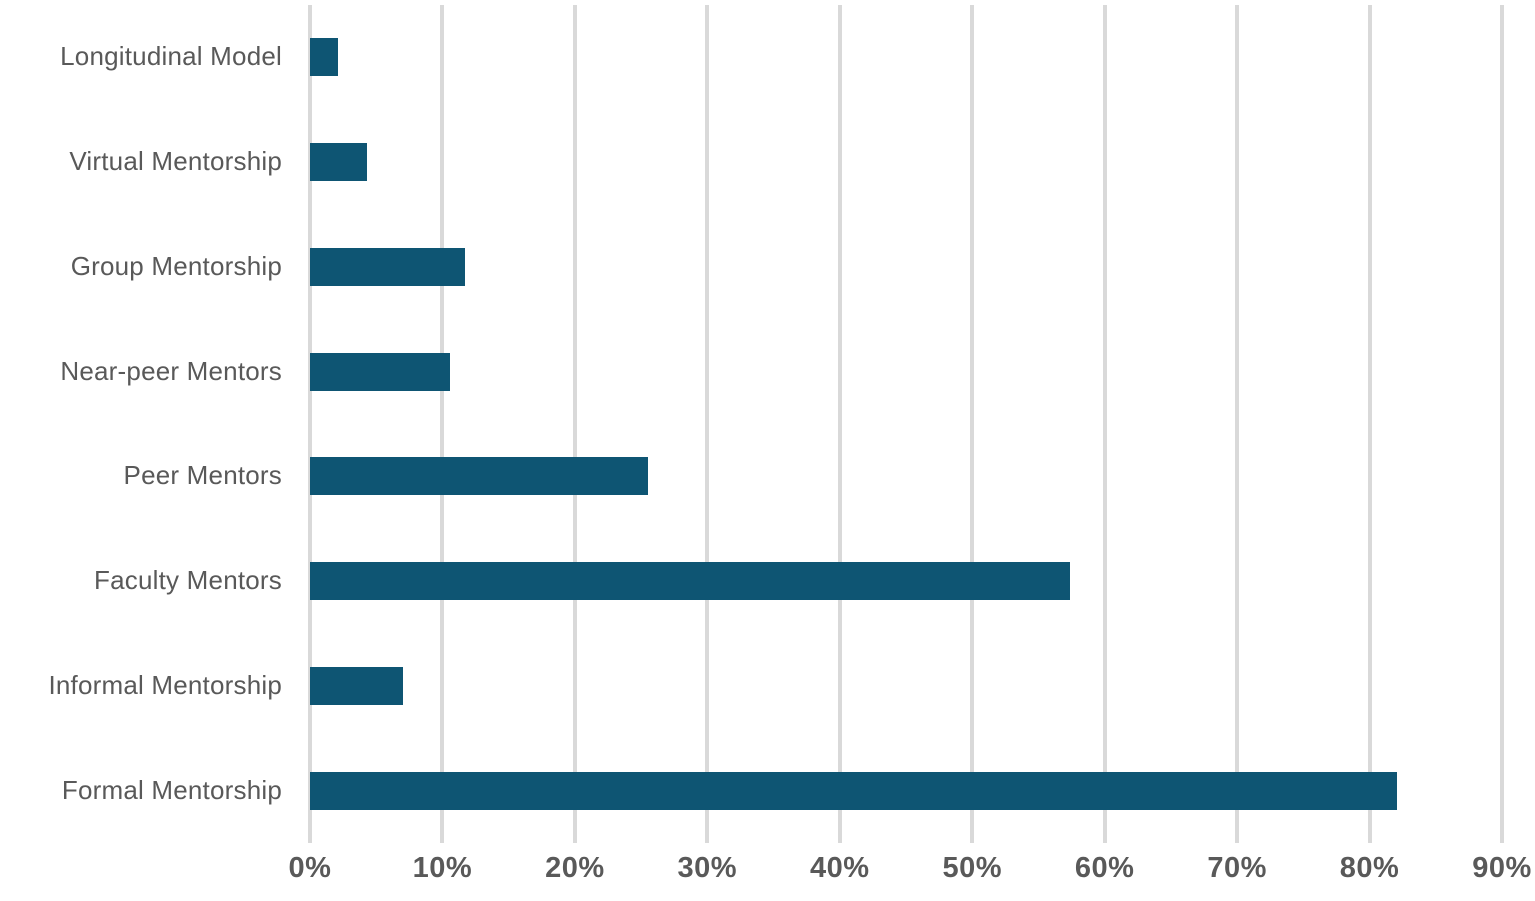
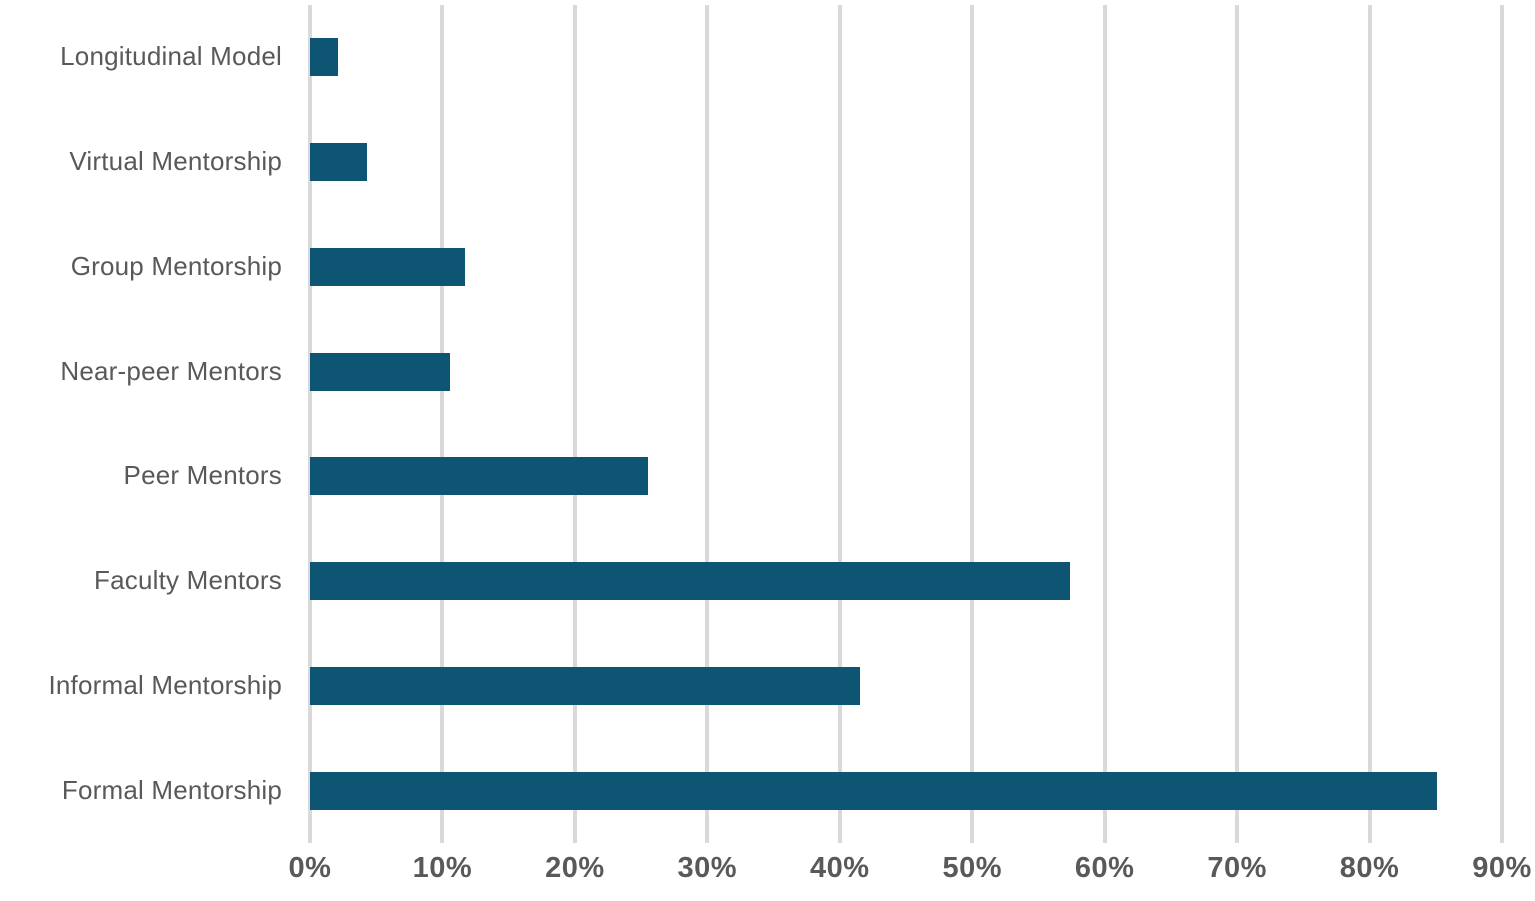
Informal Mentorship: 7.0% -> 41.5%
Formal Mentorship: 82.1% -> 85.1%
